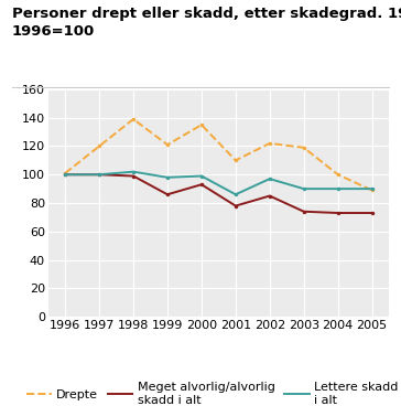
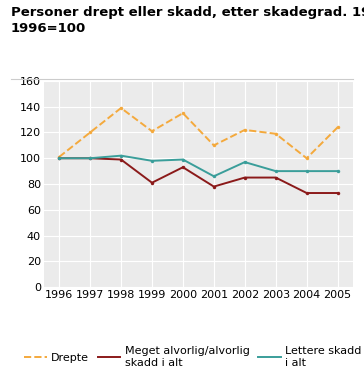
Meget alvorlig/alvorlig skadd i alt/1999: 86 -> 81
Meget alvorlig/alvorlig skadd i alt/2003: 74 -> 85
Drepte/2005: 89 -> 124
